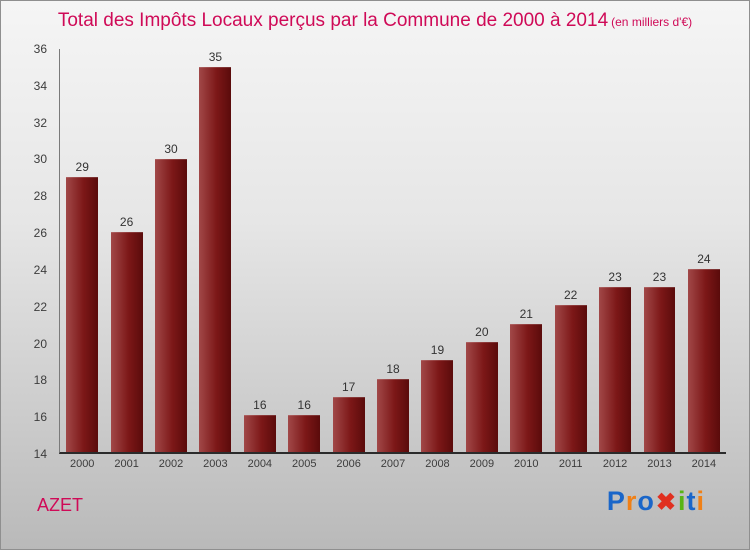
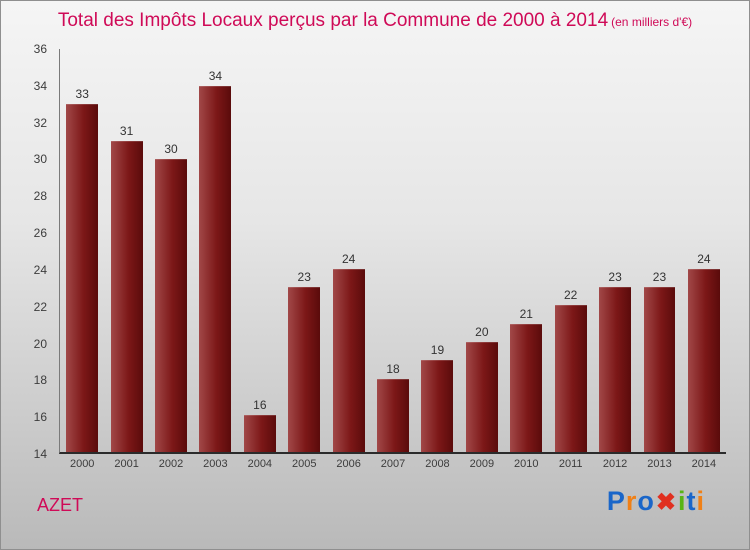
2000: 29 -> 33
2001: 26 -> 31
2003: 35 -> 34
2005: 16 -> 23
2006: 17 -> 24
